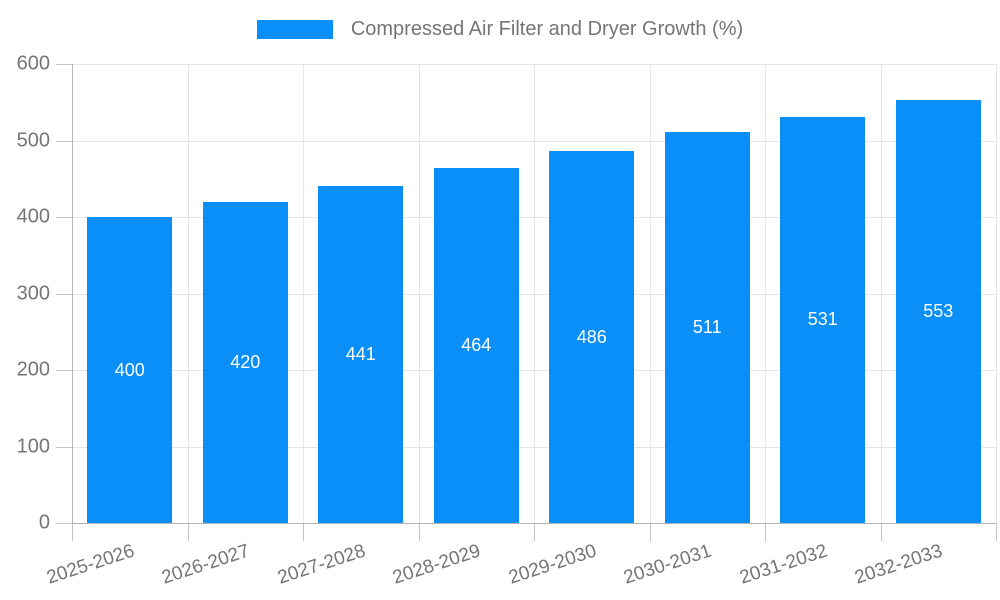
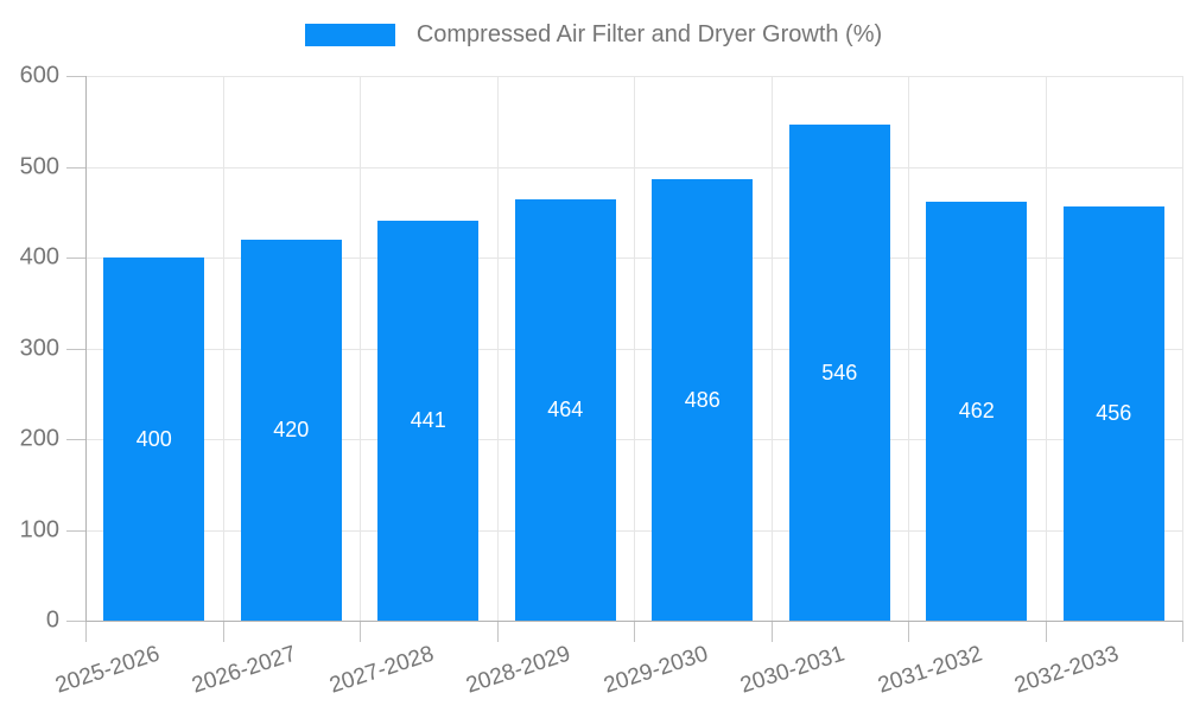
2030-2031: 511 -> 546
2031-2032: 531 -> 462
2032-2033: 553 -> 456
